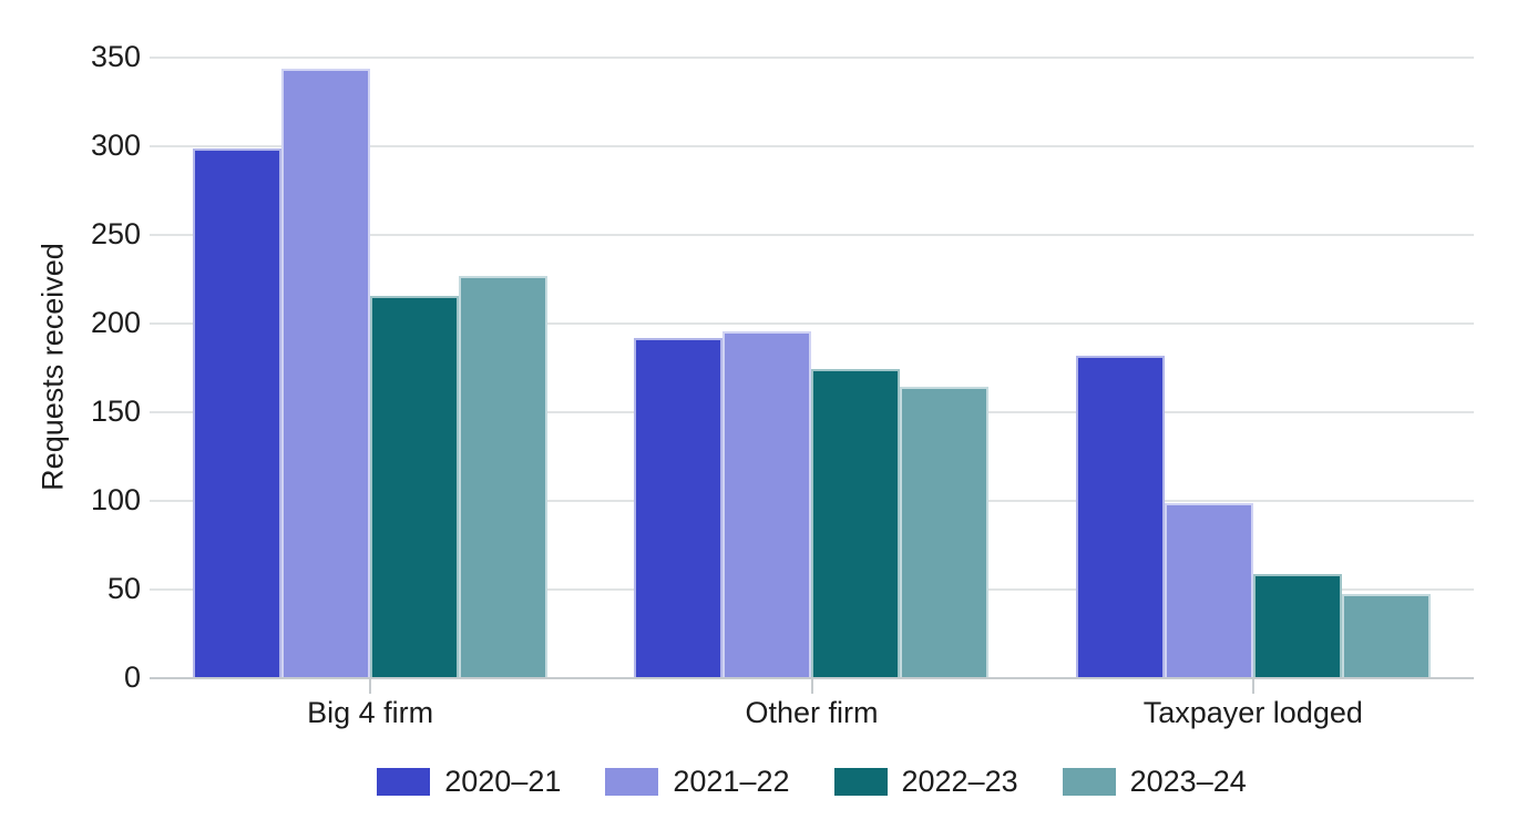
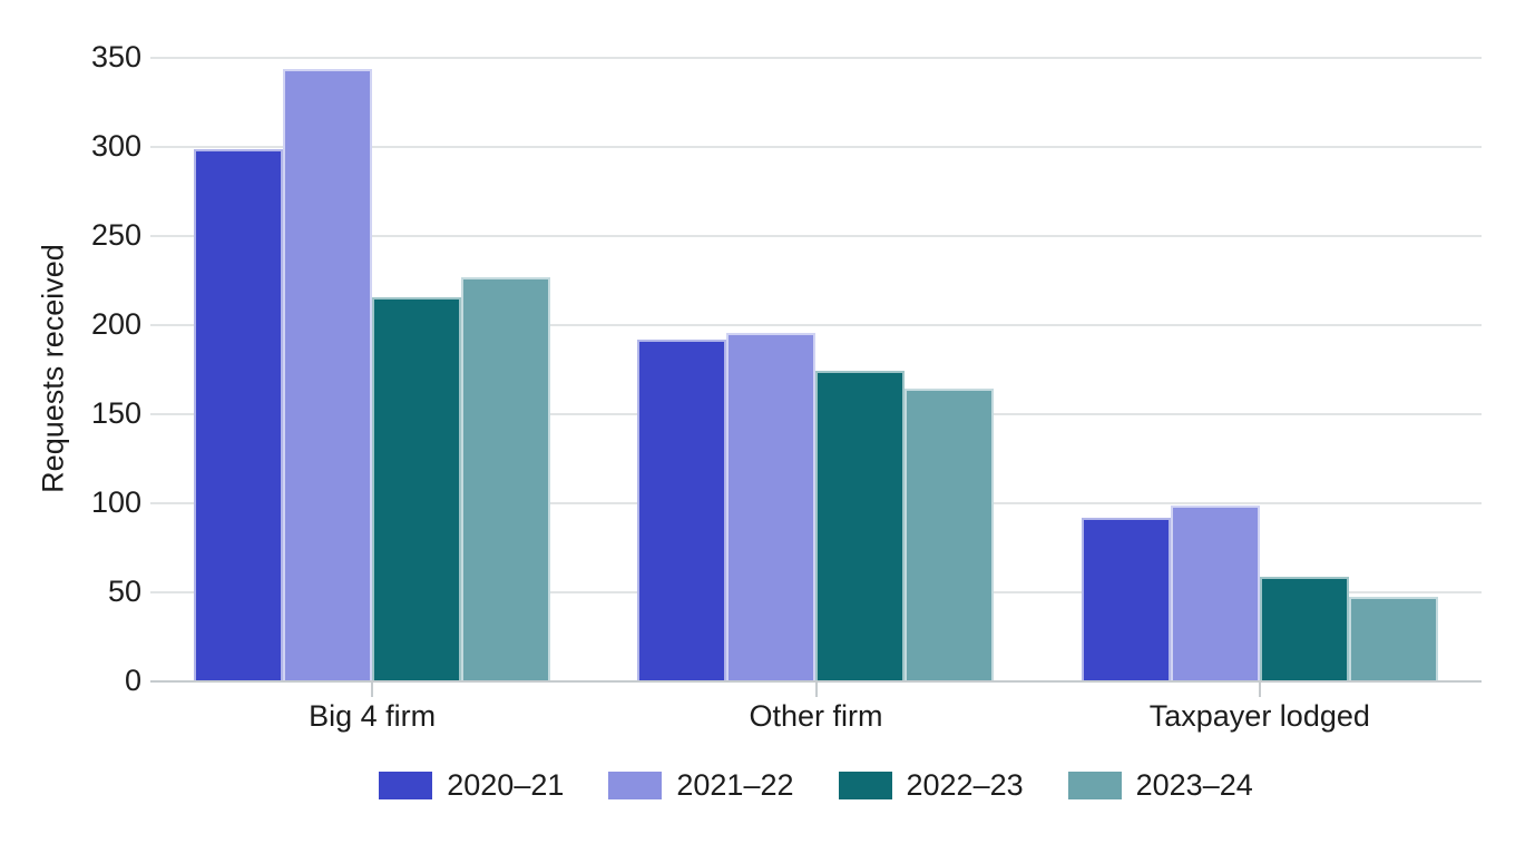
2020–21/Taxpayer lodged: 181 -> 91
